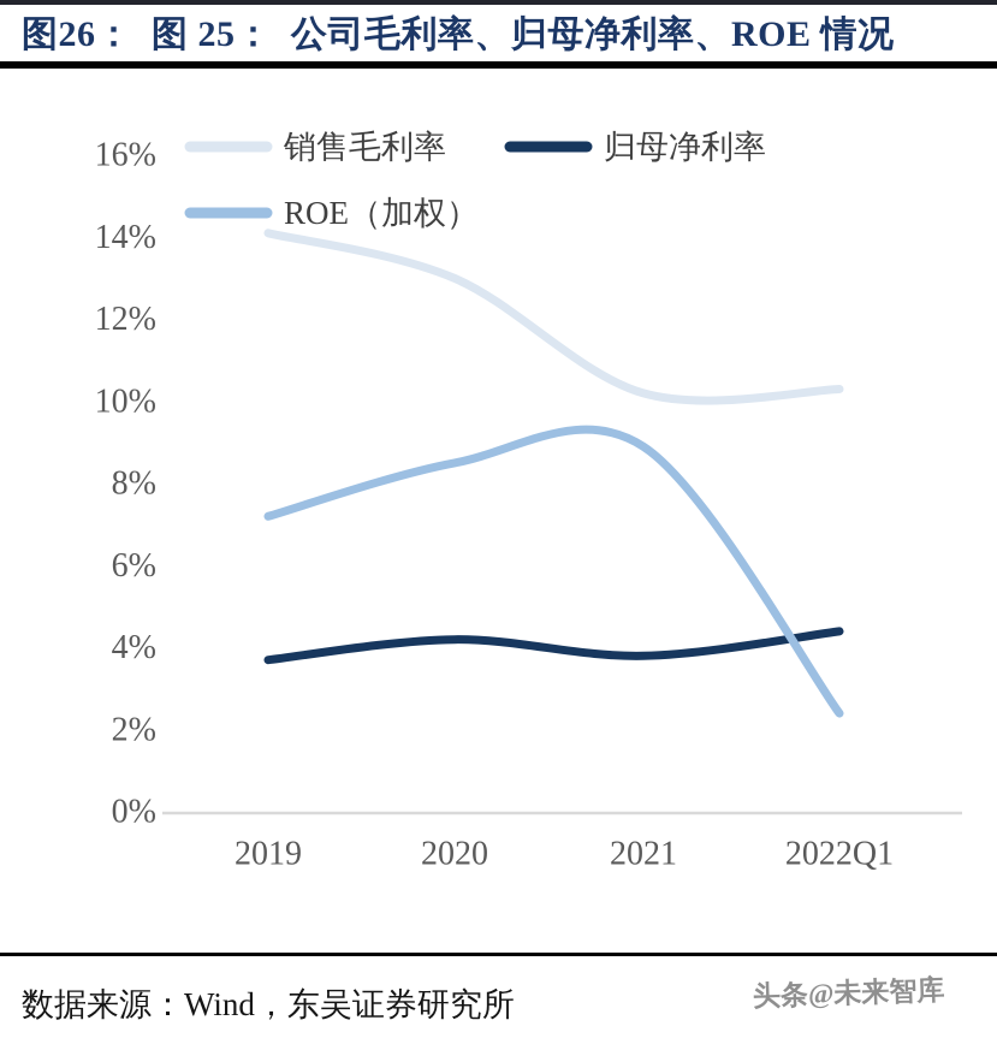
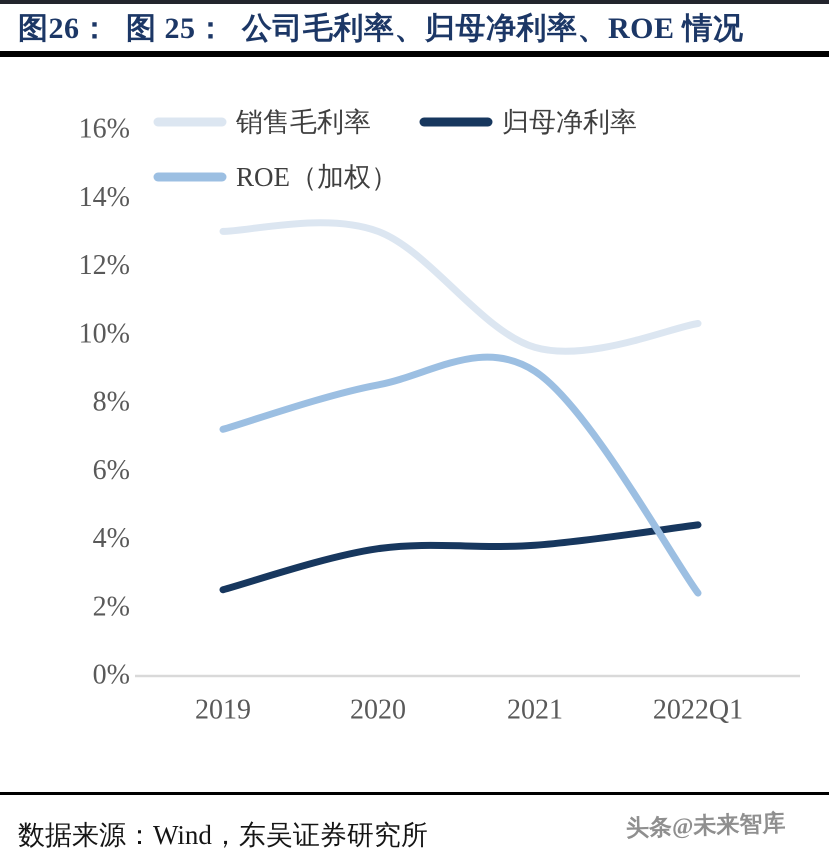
销售毛利率/2019: 14.1% -> 13.0%
归母净利率/2019: 3.7% -> 2.5%
归母净利率/2020: 4.2% -> 3.7%
销售毛利率/2021: 10.2% -> 9.6%
